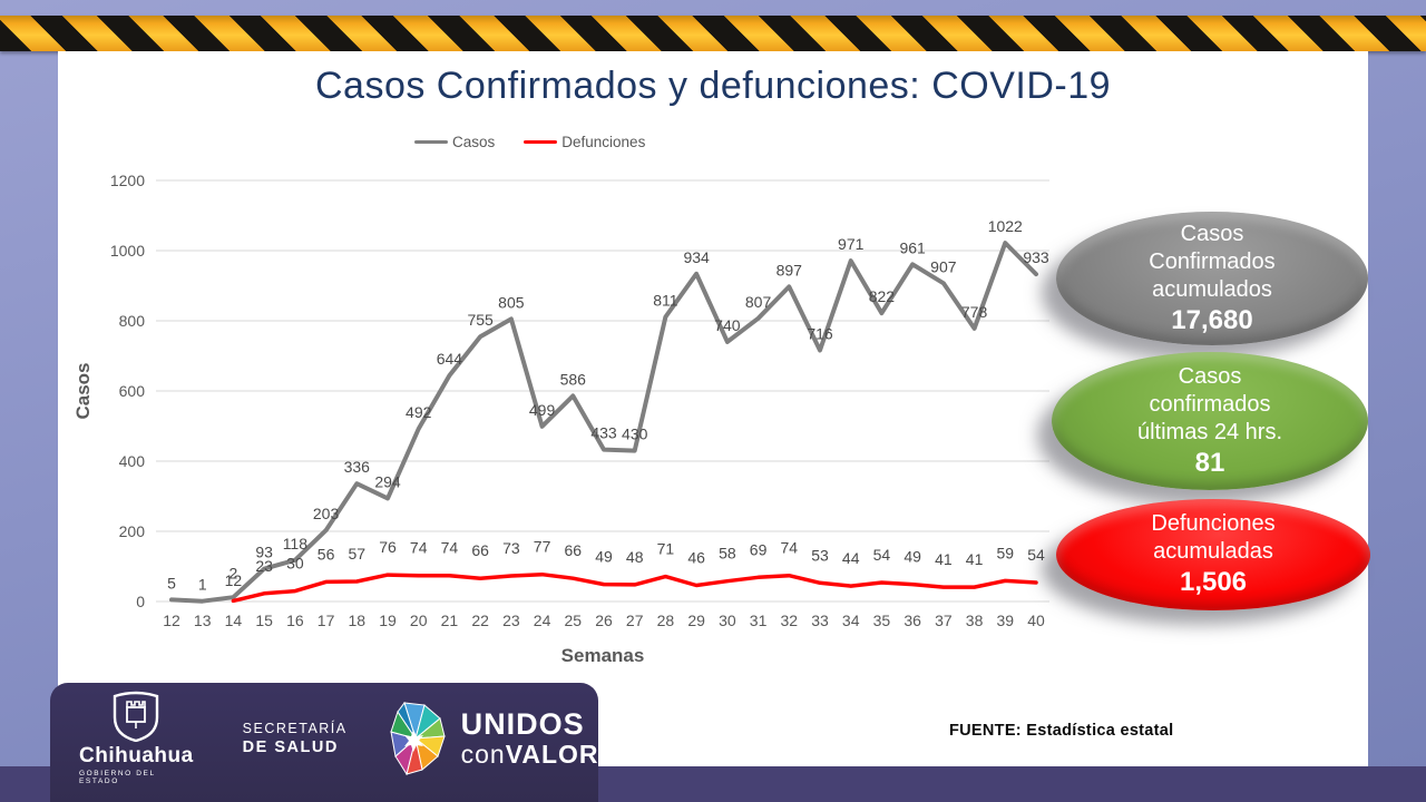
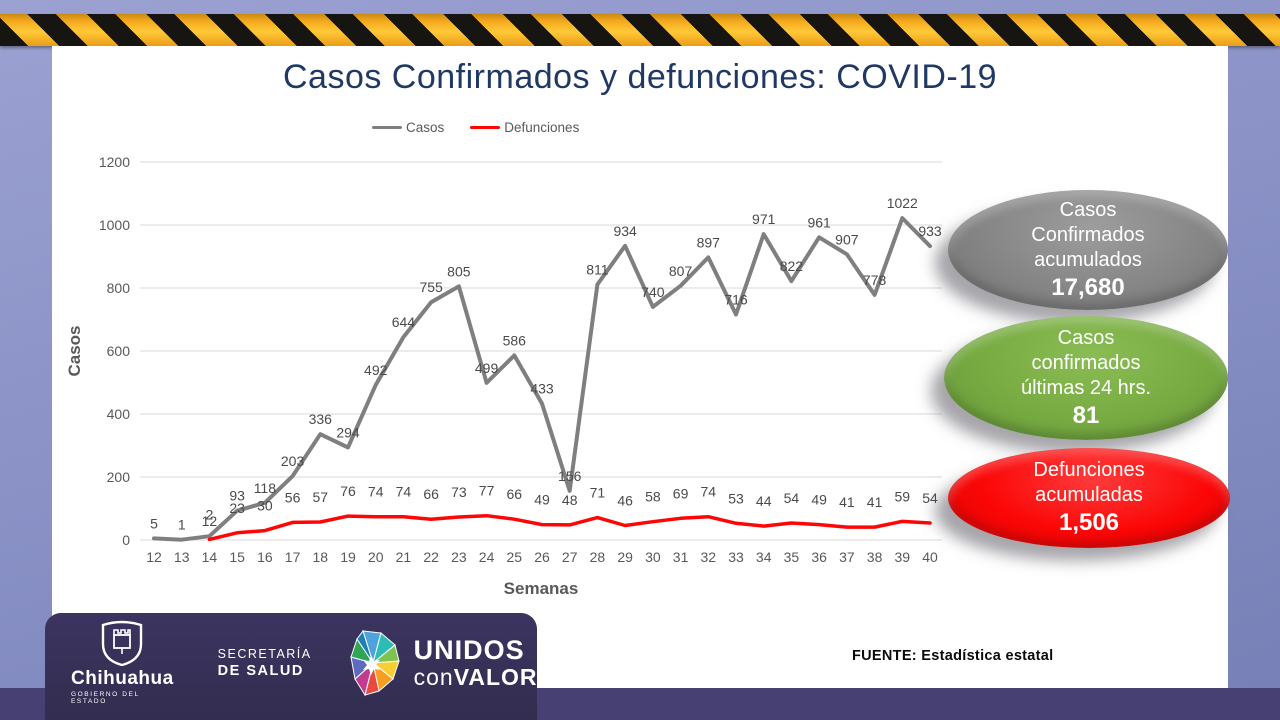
Casos/27: 430 -> 156
